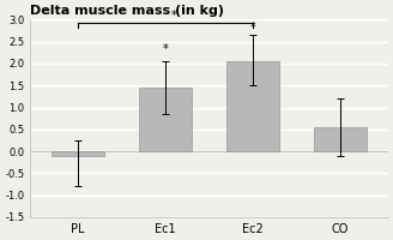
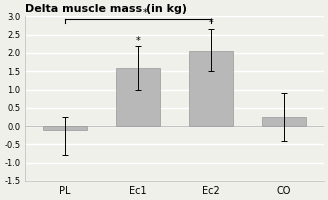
Ec1: 1.45 -> 1.60
CO: 0.55 -> 0.25
